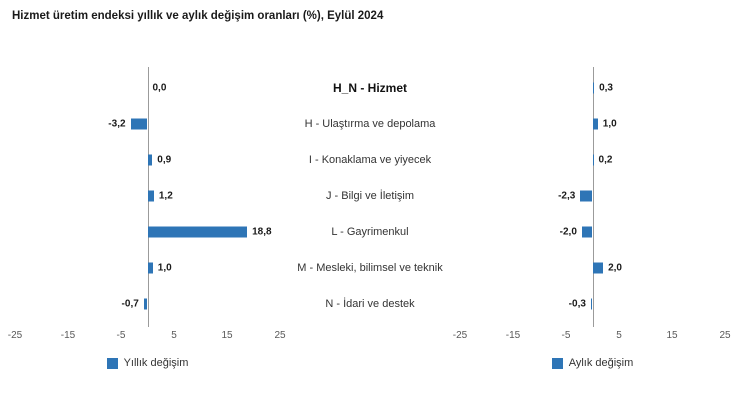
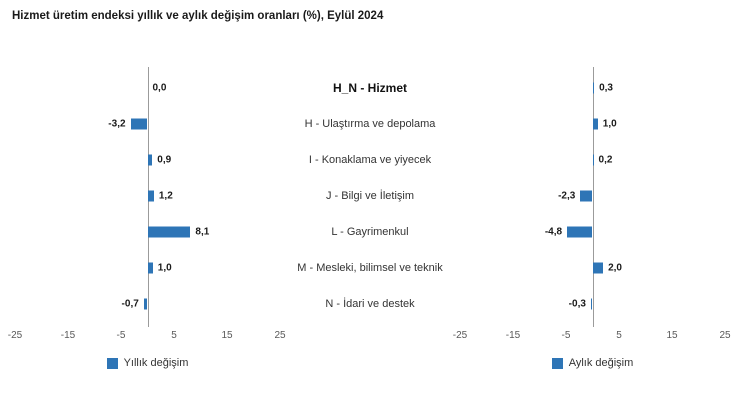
Yıllık değişim/L - Gayrimenkul: 18,8 -> 8,1
Aylık değişim/L - Gayrimenkul: -2,0 -> -4,8
